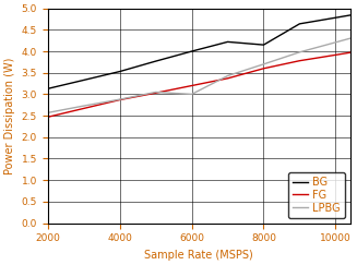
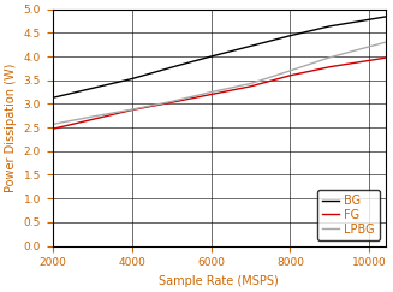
LPBG/6000: 3.00 -> 3.25
BG/8000: 4.15 -> 4.44
